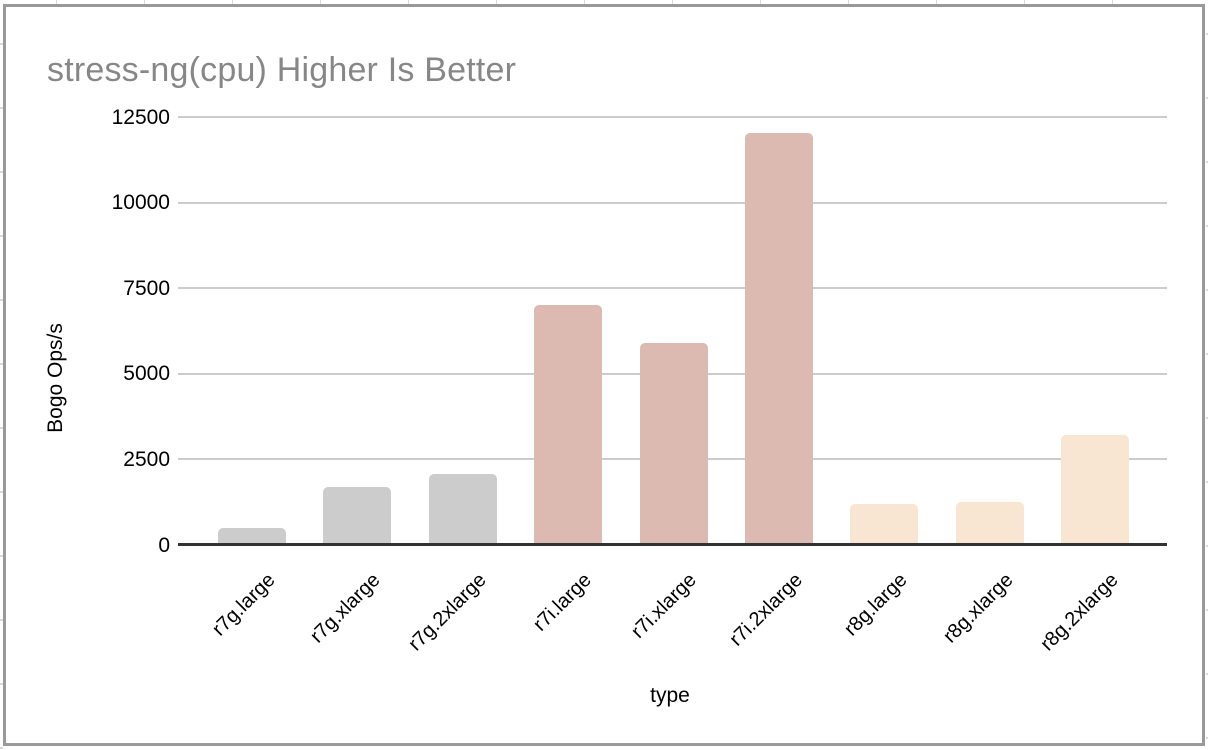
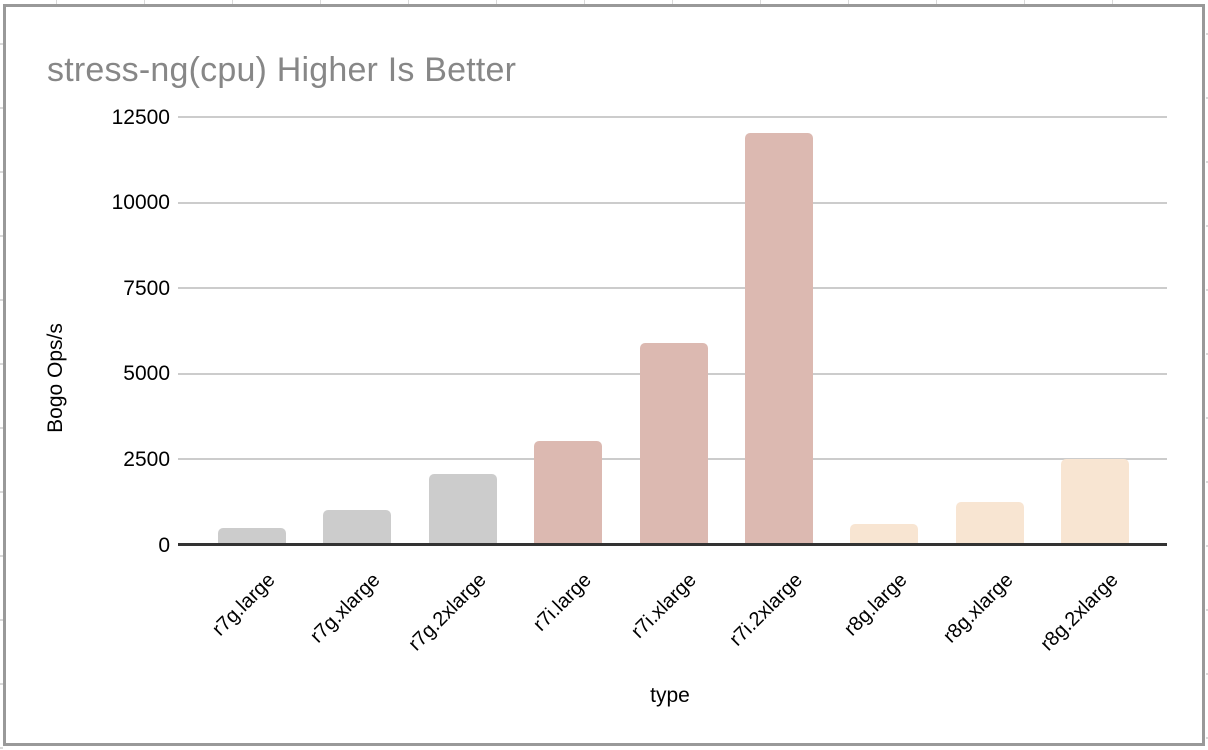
r7g.xlarge: 1700 -> 1000
r7i.large: 7000 -> 3000
r8g.large: 1200 -> 600
r8g.2xlarge: 3200 -> 2500
